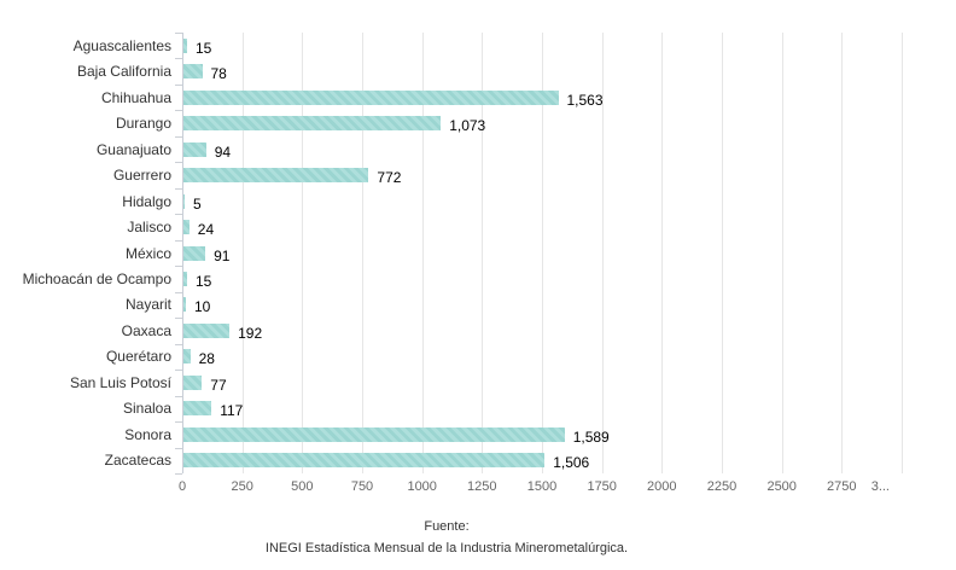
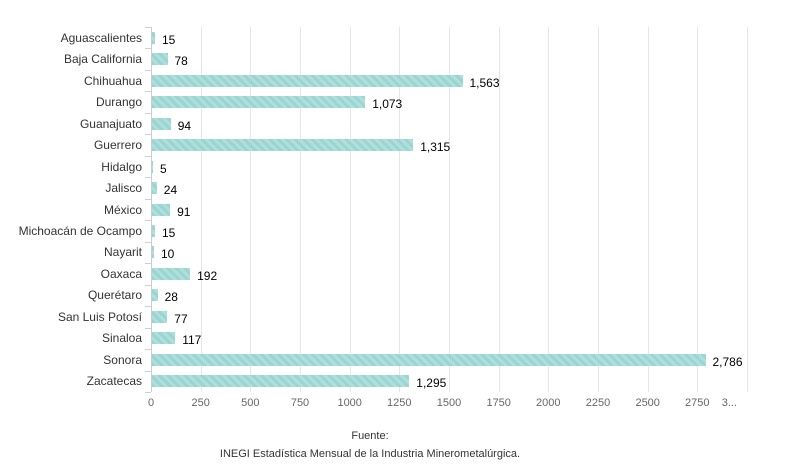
Guerrero: 772 -> 1,315
Sonora: 1,589 -> 2,786
Zacatecas: 1,506 -> 1,295
